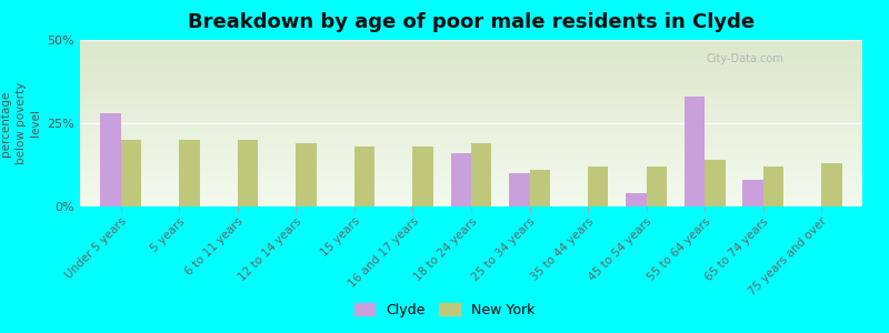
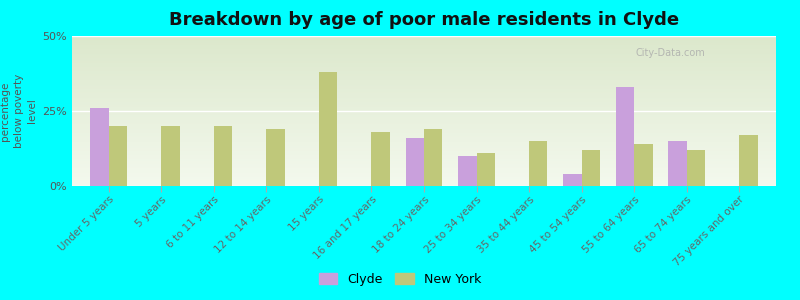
Clyde/Under 5 years: 28% -> 26%
New York/15 years: 18% -> 38%
New York/35 to 44 years: 12% -> 15%
Clyde/65 to 74 years: 8% -> 15%
New York/75 years and over: 13% -> 17%
